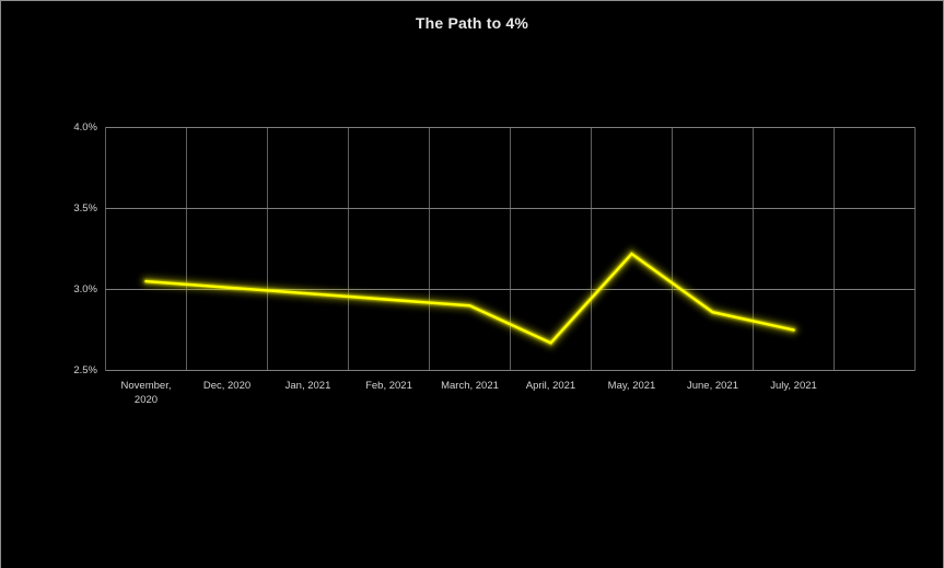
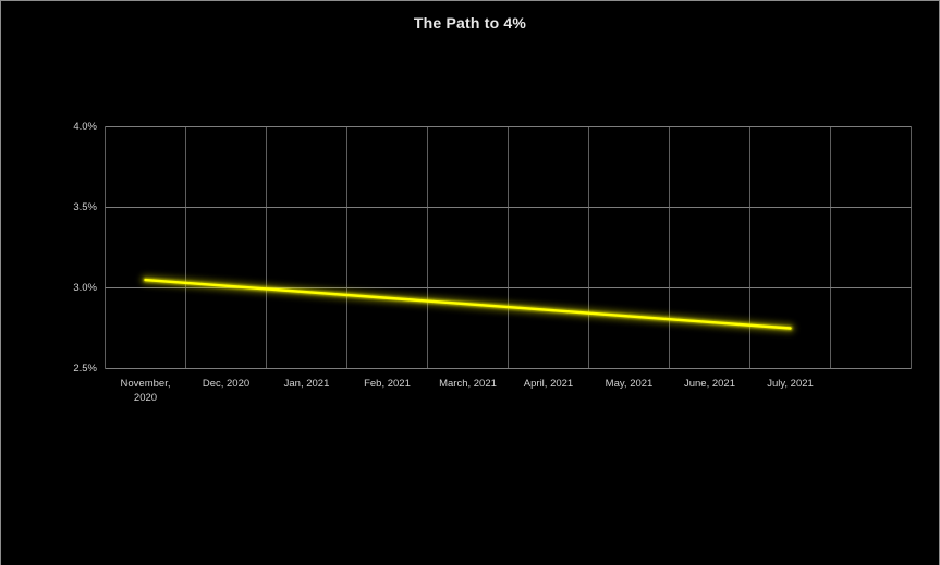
April, 2021: 2.67% -> 2.86%
May, 2021: 3.22% -> 2.83%
June, 2021: 2.86% -> 2.79%
